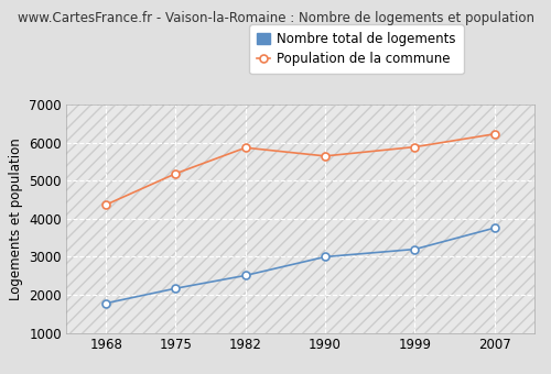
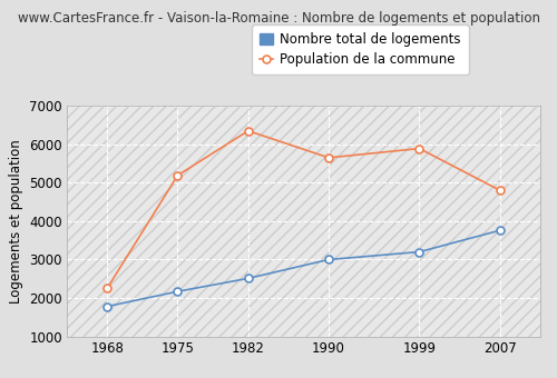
Population de la commune/1968: 4370 -> 2250
Population de la commune/1982: 5870 -> 6350
Population de la commune/2007: 6230 -> 4800
